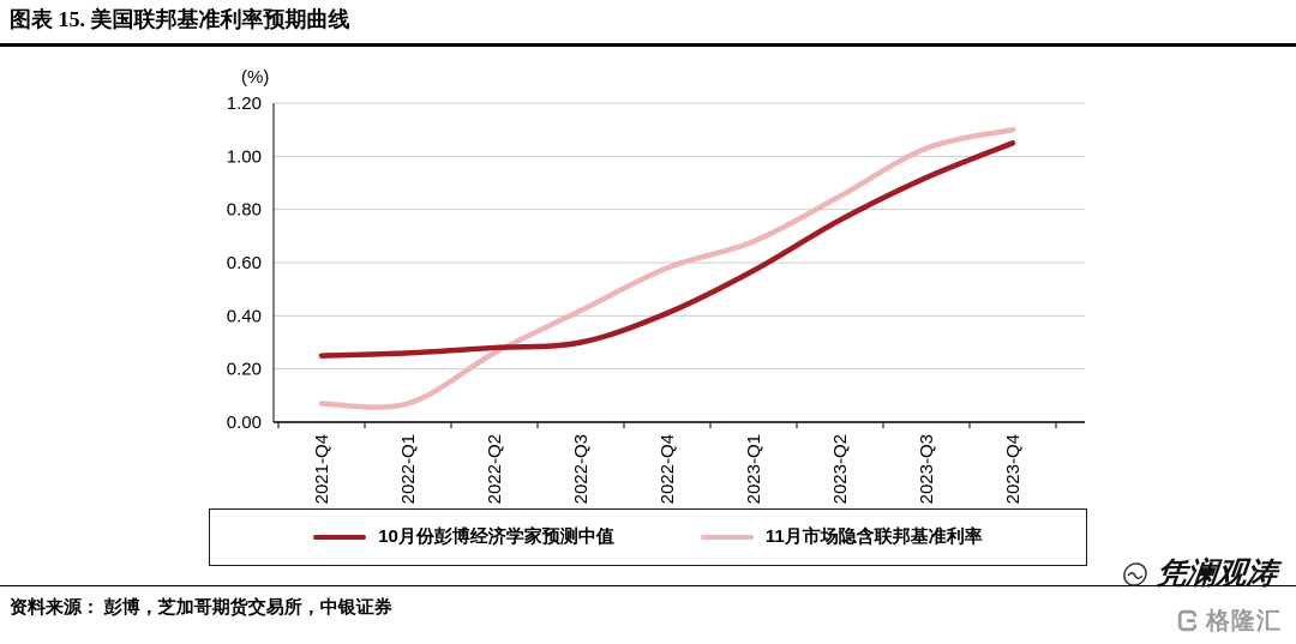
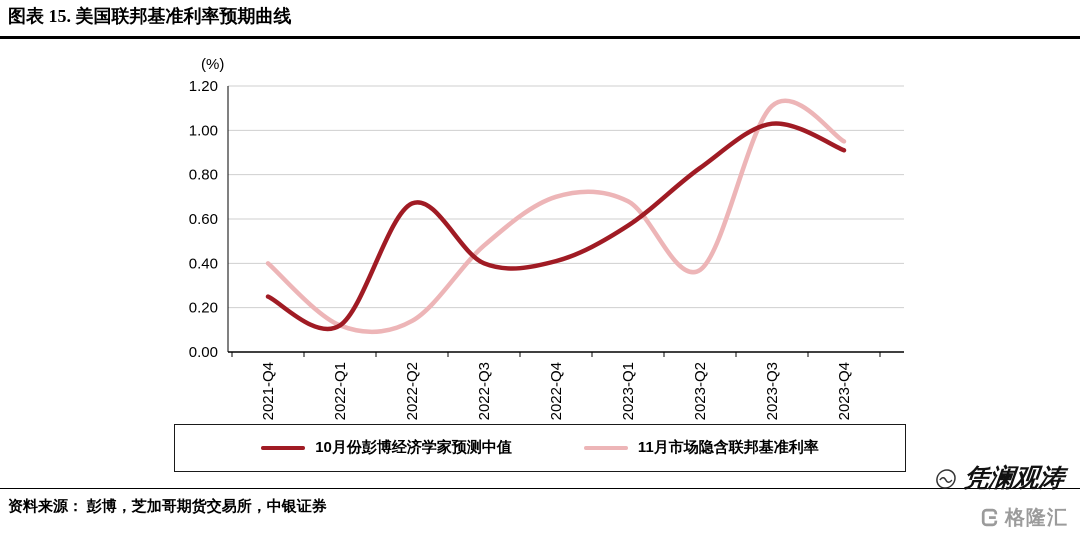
11月市场隐含联邦基准利率/2021-Q4: 0.07 -> 0.40
10月份彭博经济学家预测中值/2022-Q1: 0.26 -> 0.12
11月市场隐含联邦基准利率/2022-Q1: 0.07 -> 0.12
10月份彭博经济学家预测中值/2022-Q2: 0.28 -> 0.67
11月市场隐含联邦基准利率/2022-Q2: 0.26 -> 0.14
10月份彭博经济学家预测中值/2022-Q3: 0.30 -> 0.40
11月市场隐含联邦基准利率/2022-Q3: 0.42 -> 0.48
11月市场隐含联邦基准利率/2022-Q4: 0.58 -> 0.70
10月份彭博经济学家预测中值/2023-Q2: 0.76 -> 0.83
11月市场隐含联邦基准利率/2023-Q2: 0.85 -> 0.37
10月份彭博经济学家预测中值/2023-Q3: 0.92 -> 1.03
11月市场隐含联邦基准利率/2023-Q3: 1.03 -> 1.11
10月份彭博经济学家预测中值/2023-Q4: 1.05 -> 0.91
11月市场隐含联邦基准利率/2023-Q4: 1.10 -> 0.95
